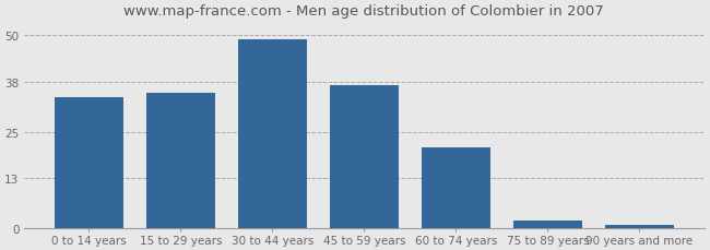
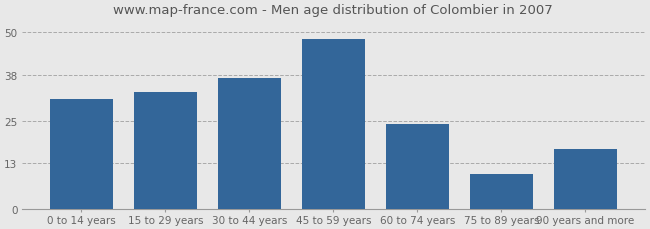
0 to 14 years: 34 -> 31
15 to 29 years: 35 -> 33
30 to 44 years: 49 -> 37
45 to 59 years: 37 -> 48
60 to 74 years: 21 -> 24
75 to 89 years: 2 -> 10
90 years and more: 1 -> 17
